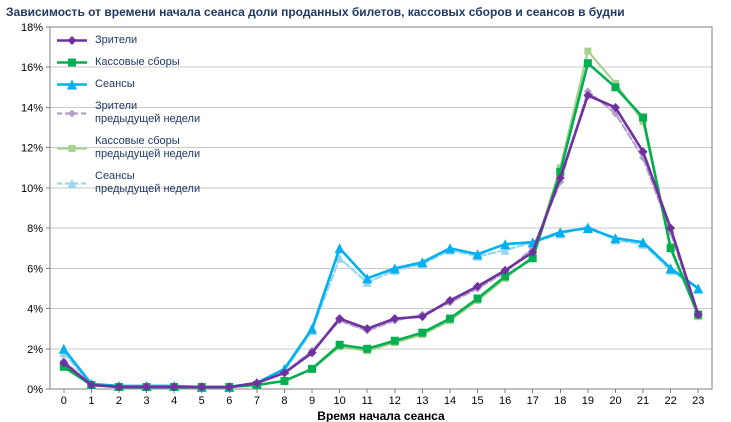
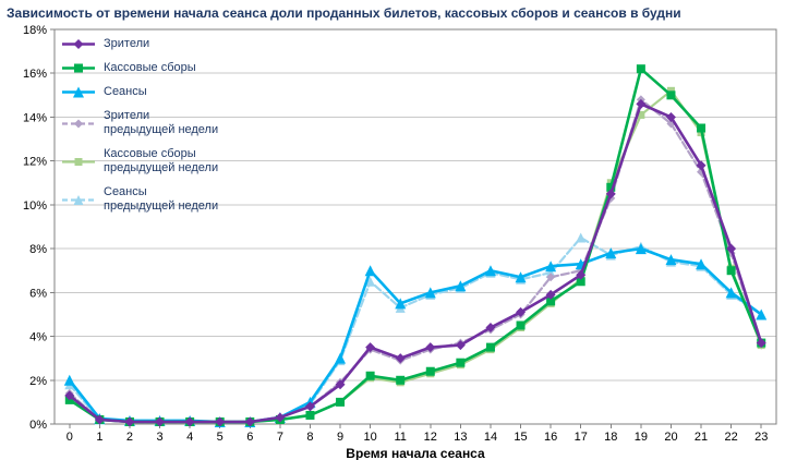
Зрители предыдущей недели/16: 5.8% -> 6.7%
Сеансы предыдущей недели/17: 7.3% -> 8.5%
Кассовые сборы предыдущей недели/19: 16.8% -> 14.1%
